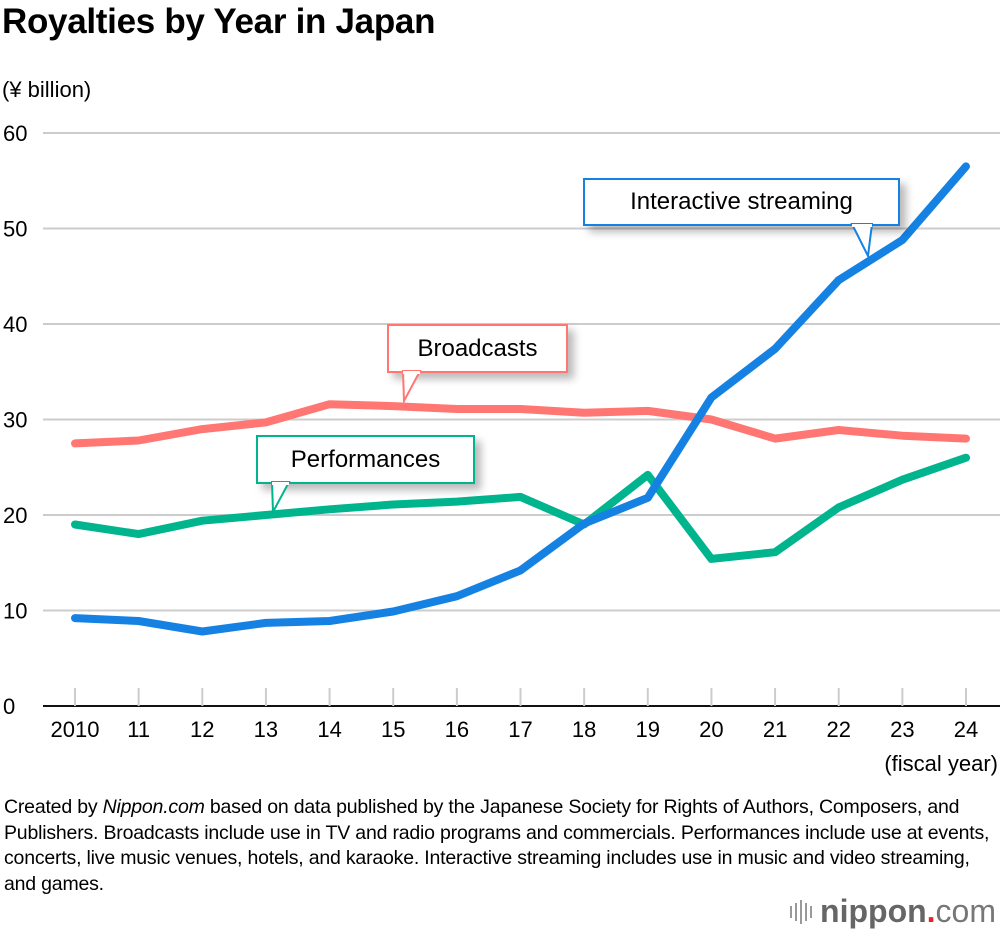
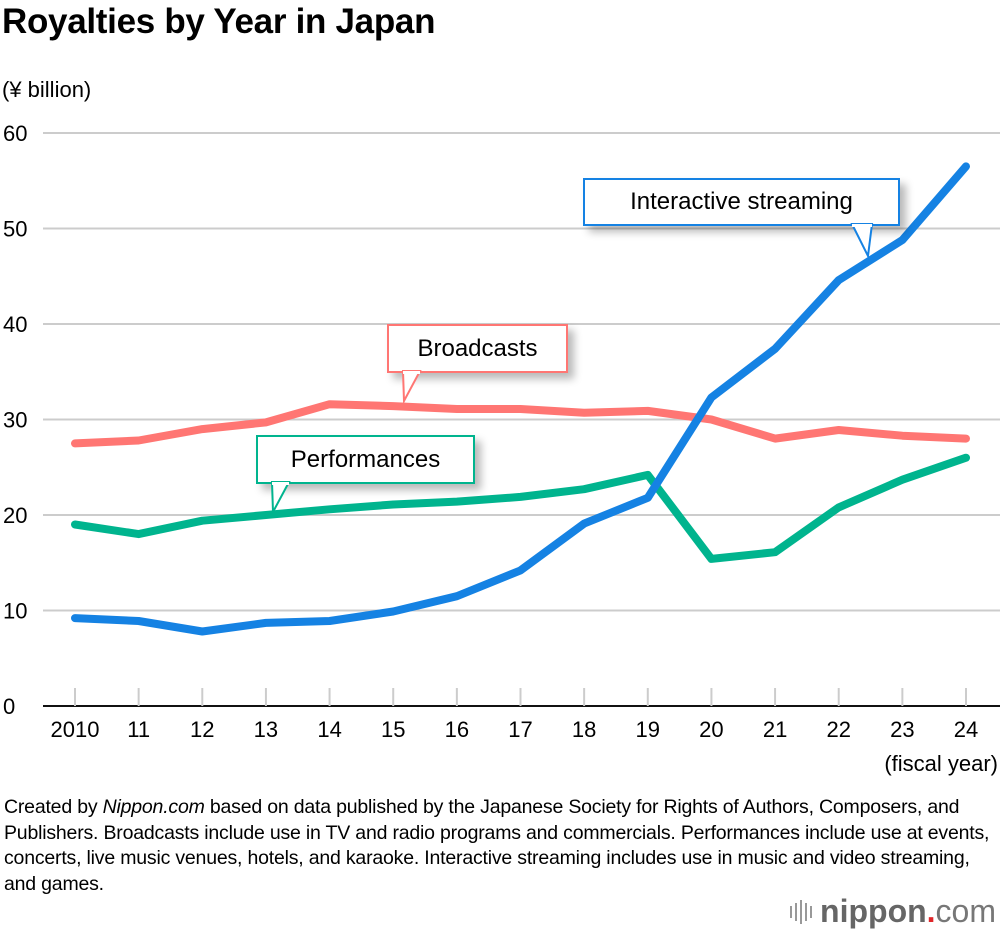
Performances/18: 19 -> 23
